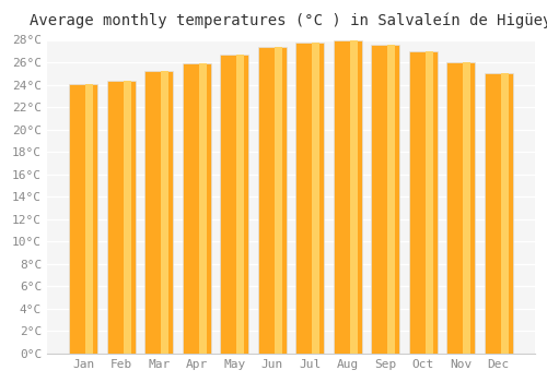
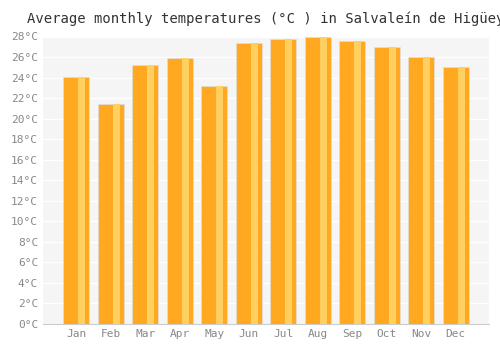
Feb: 24.3°C -> 21.4°C
May: 26.7°C -> 23.2°C
